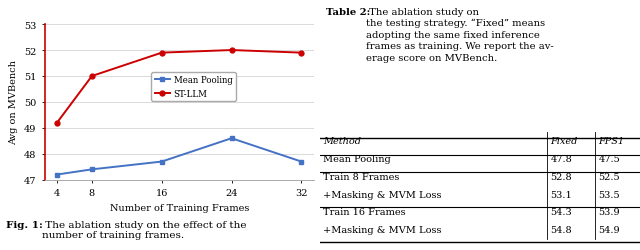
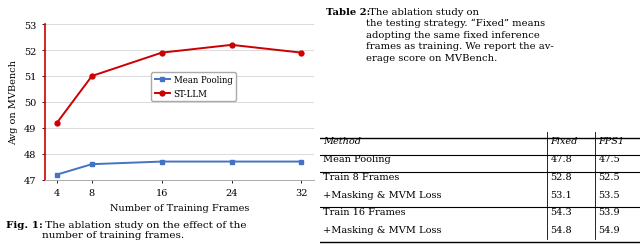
Mean Pooling/8: 47.4 -> 47.6
Mean Pooling/24: 48.6 -> 47.7
ST-LLM/24: 52.0 -> 52.2
